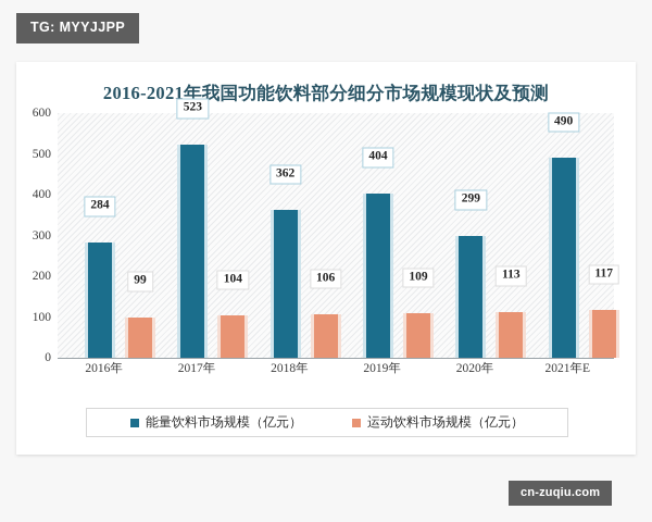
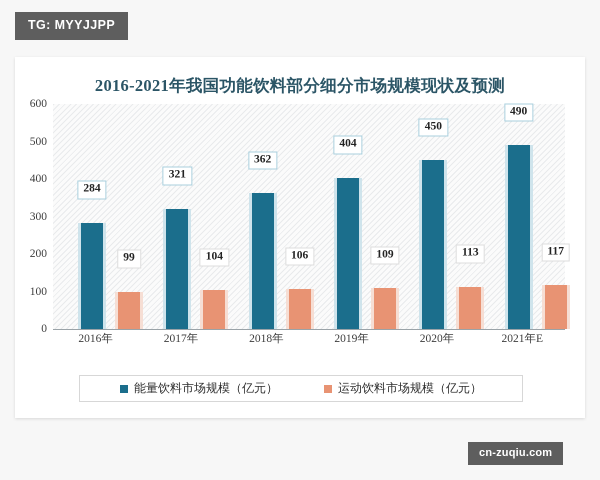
能量饮料市场规模（亿元）/2017年: 523 -> 321
能量饮料市场规模（亿元）/2020年: 299 -> 450
